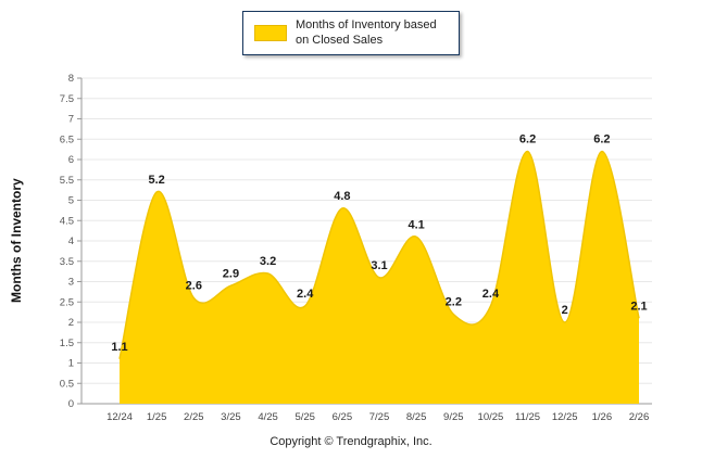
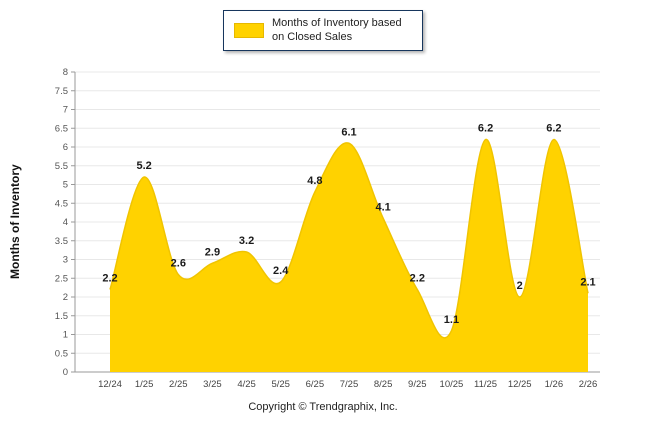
12/24: 1.1 -> 2.2
7/25: 3.1 -> 6.1
10/25: 2.4 -> 1.1
